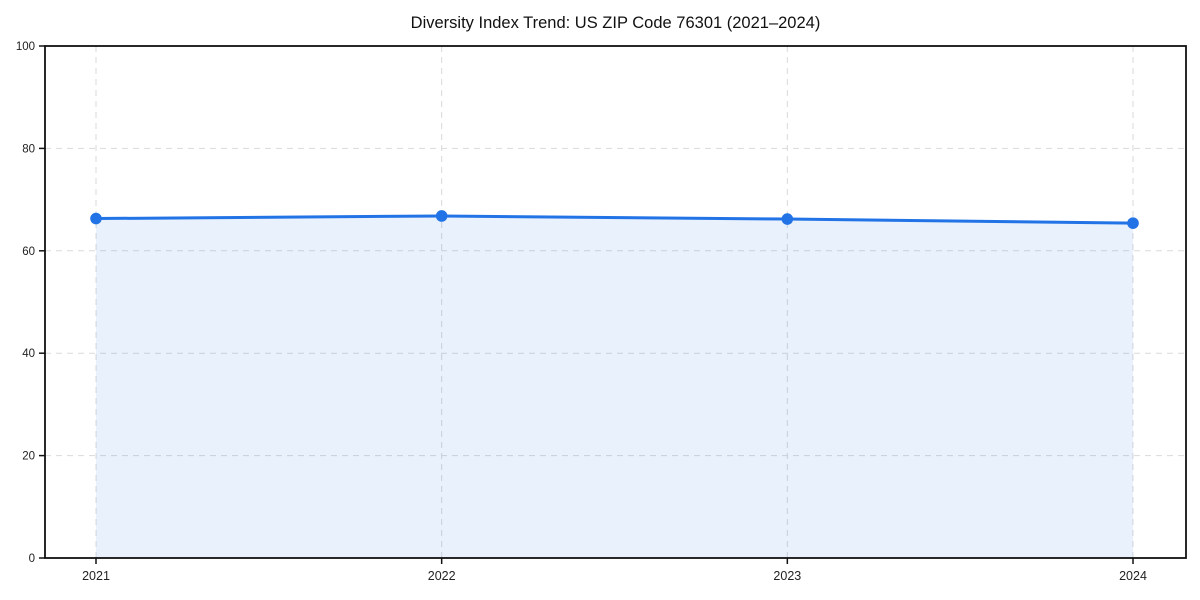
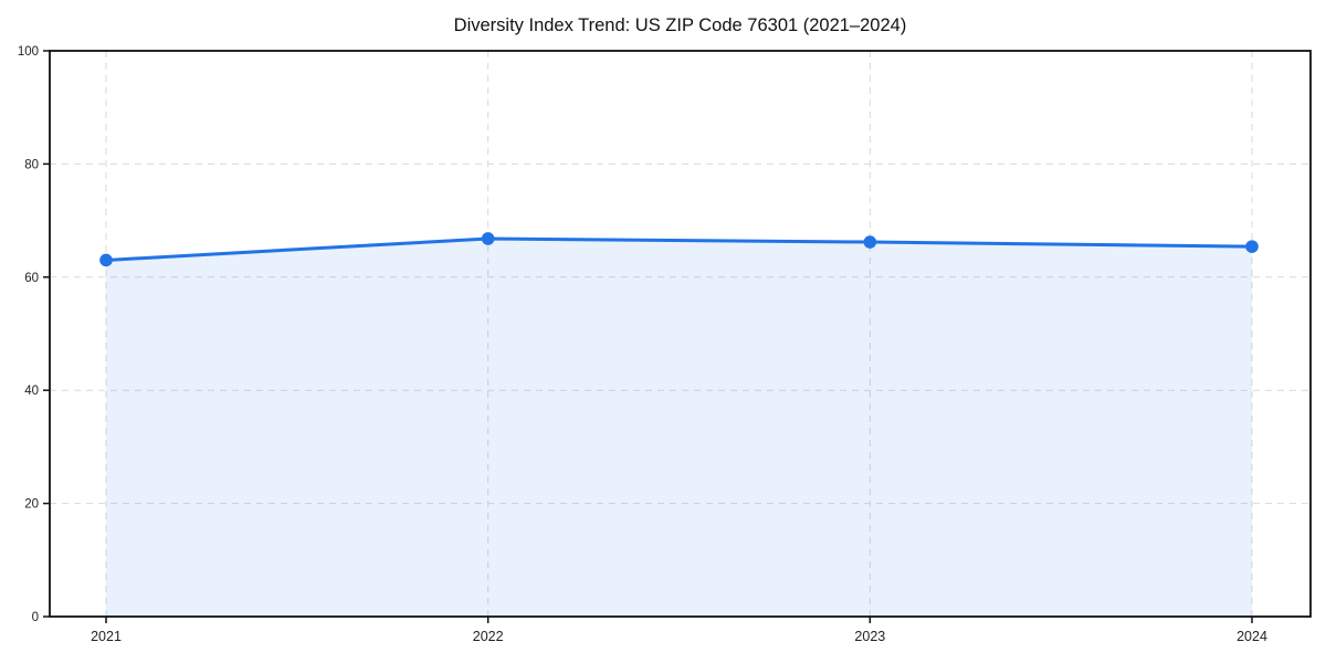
2021: 66 -> 63
